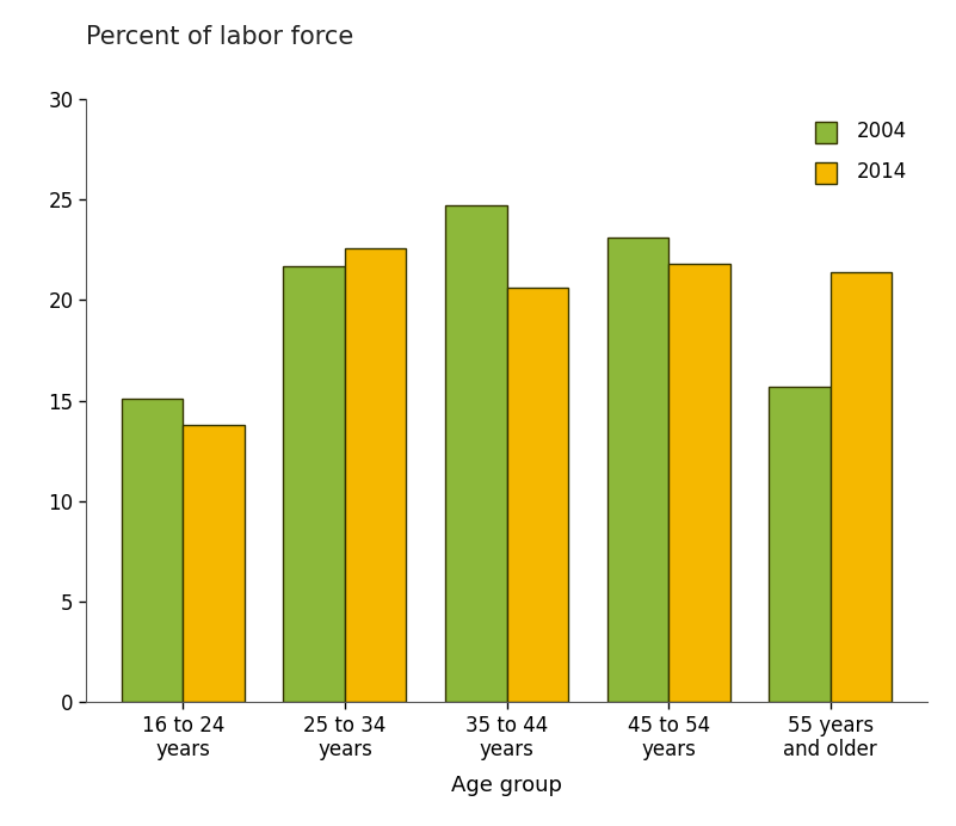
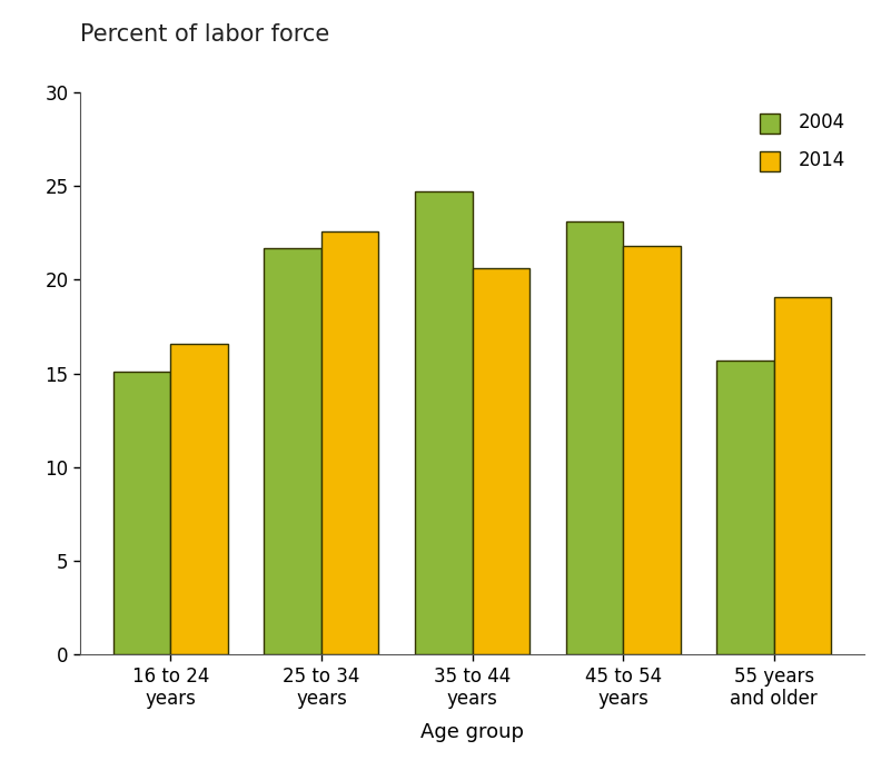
2014/16 to 24 years: 13.8 -> 16.6
2014/55 years and older: 21.4 -> 19.1
